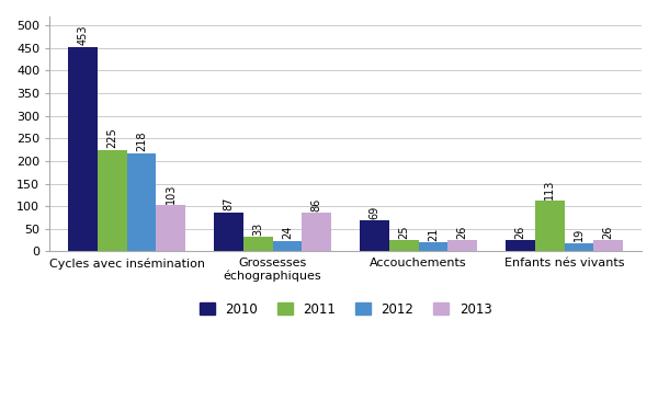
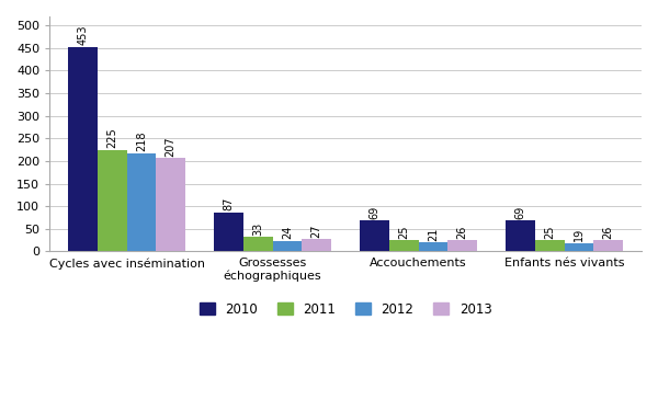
2013/Cycles avec insémination: 103 -> 207
2013/Grossesses échographiques: 86 -> 27
2010/Enfants nés vivants: 26 -> 69
2011/Enfants nés vivants: 113 -> 25
